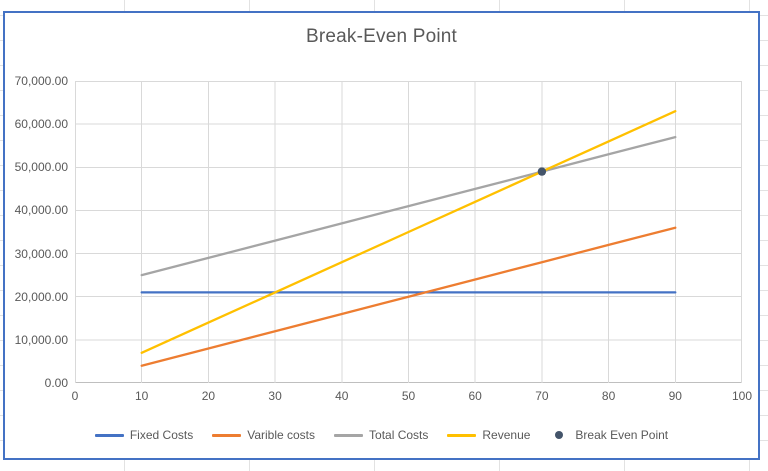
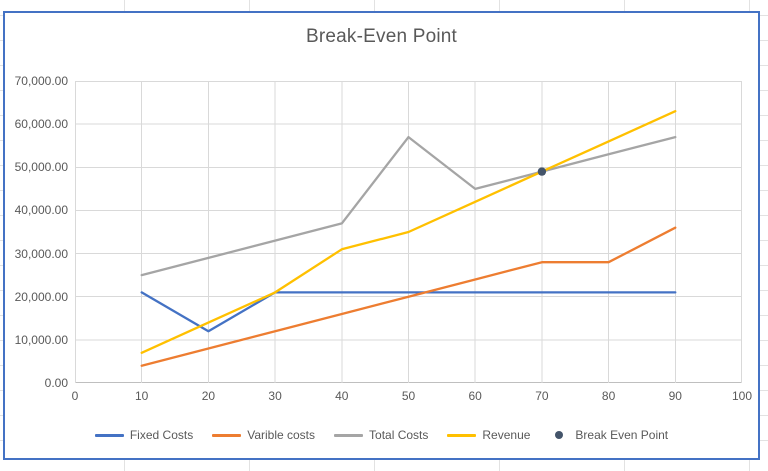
Fixed Costs/20: 21000 -> 12000
Revenue/40: 28000 -> 31000
Total Costs/50: 41000 -> 57000
Varible costs/80: 32000 -> 28000
